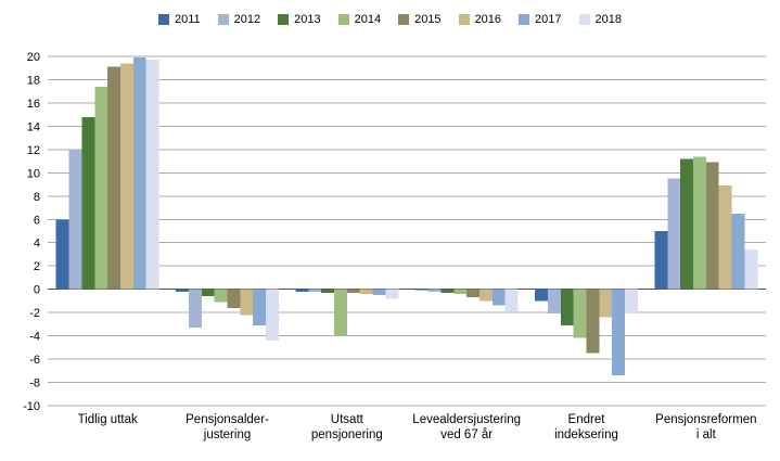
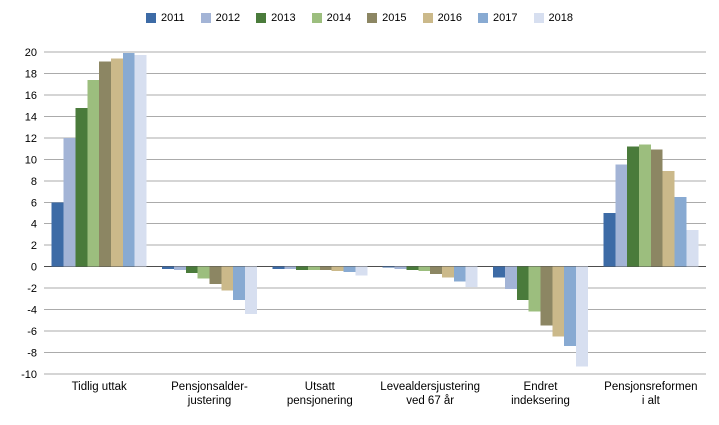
2012/Pensjonsalder- justering: -3.3 -> -0.3
2014/Utsatt pensjonering: -4.0 -> -0.3
2016/Endret indeksering: -2.4 -> -6.5
2018/Endret indeksering: -2.1 -> -9.3
